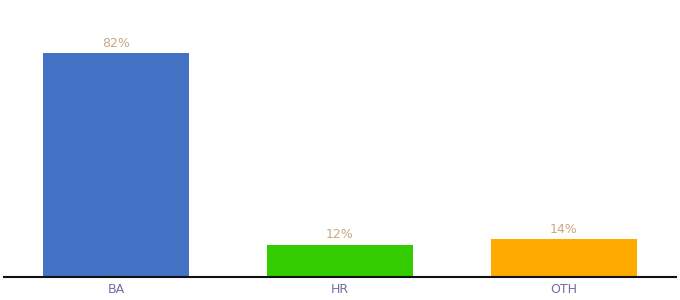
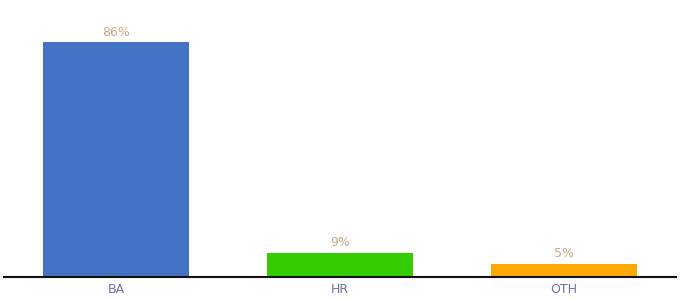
BA: 82% -> 86%
HR: 12% -> 9%
OTH: 14% -> 5%
